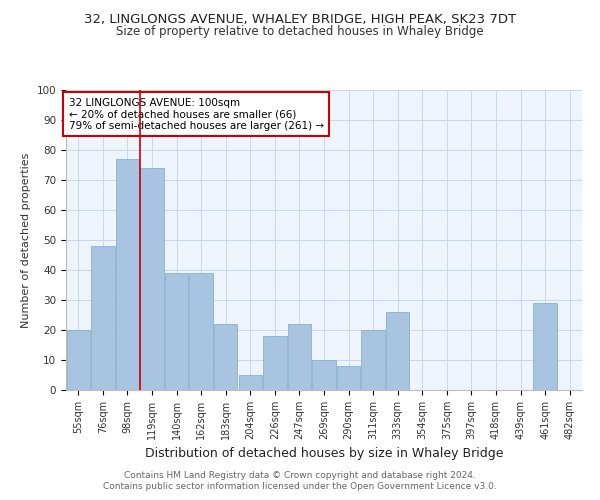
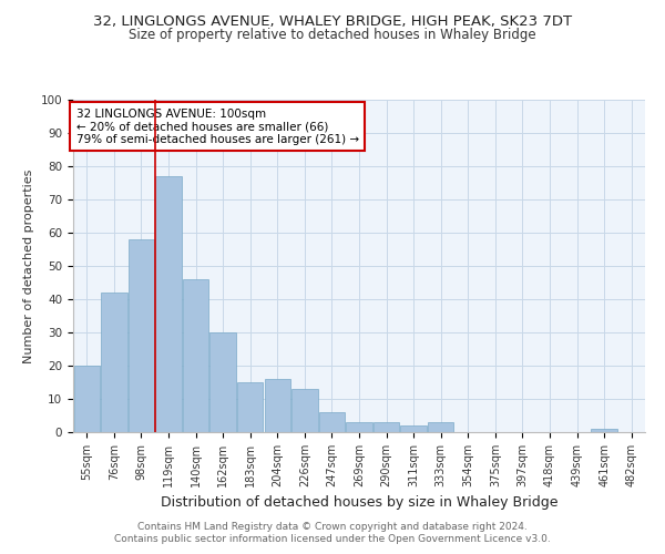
76sqm: 48 -> 42
98sqm: 77 -> 58
119sqm: 74 -> 77
140sqm: 39 -> 46
162sqm: 39 -> 30
183sqm: 22 -> 15
204sqm: 5 -> 16
226sqm: 18 -> 13
247sqm: 22 -> 6
269sqm: 10 -> 3
290sqm: 8 -> 3
311sqm: 20 -> 2
333sqm: 26 -> 3
461sqm: 29 -> 1
